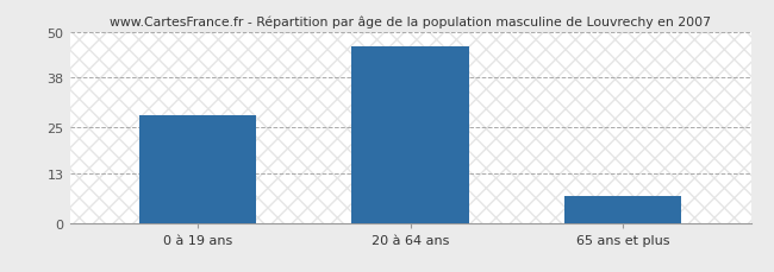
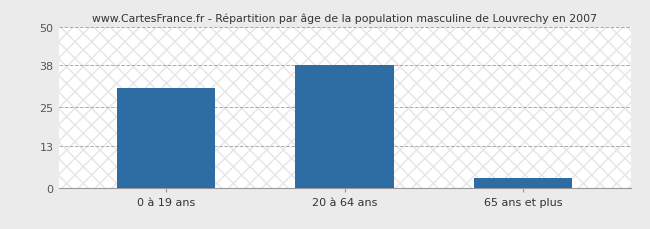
0 à 19 ans: 28 -> 31
20 à 64 ans: 46 -> 38
65 ans et plus: 7 -> 3
